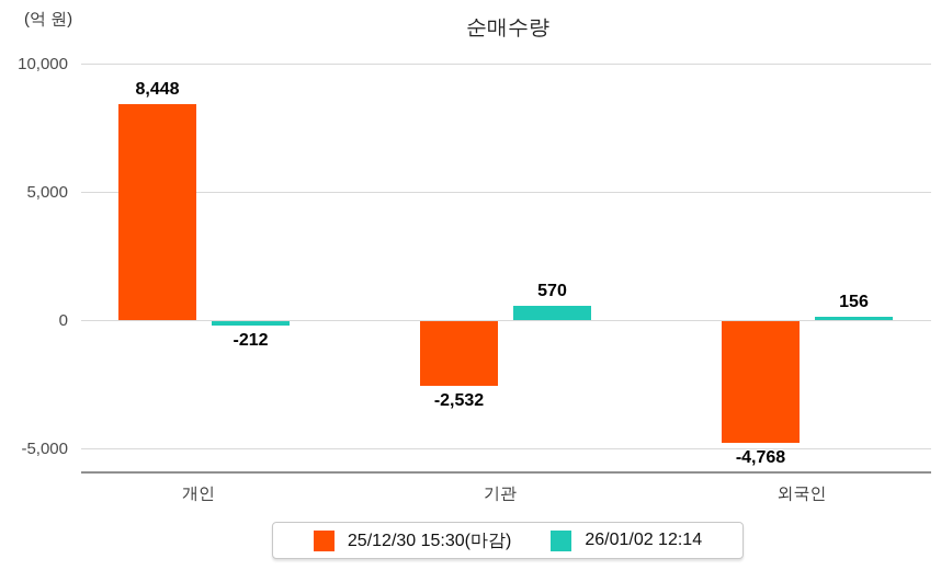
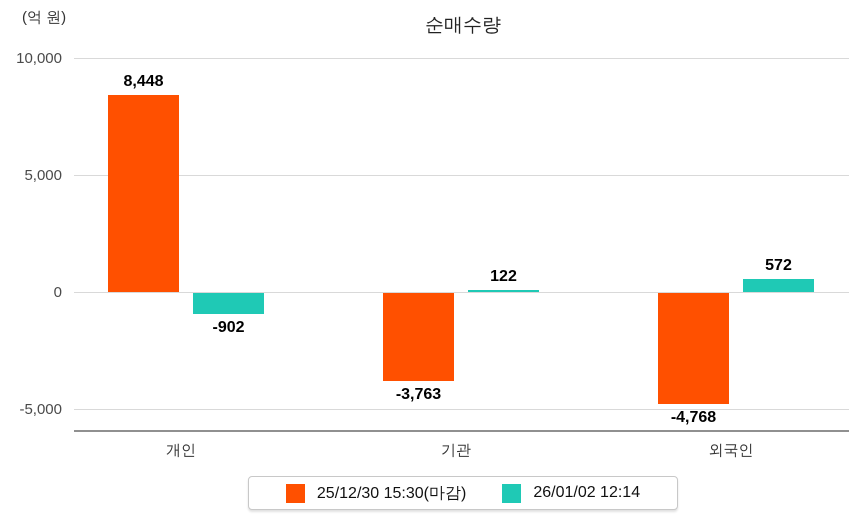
26/01/02 12:14/개인: -212 -> -902
25/12/30 15:30(마감)/기관: -2,532 -> -3,763
26/01/02 12:14/기관: 570 -> 122
26/01/02 12:14/외국인: 156 -> 572
